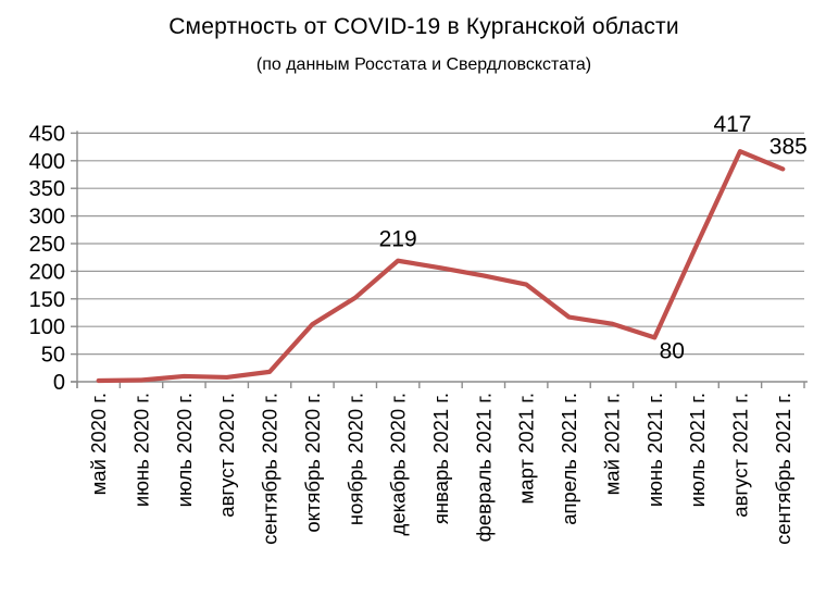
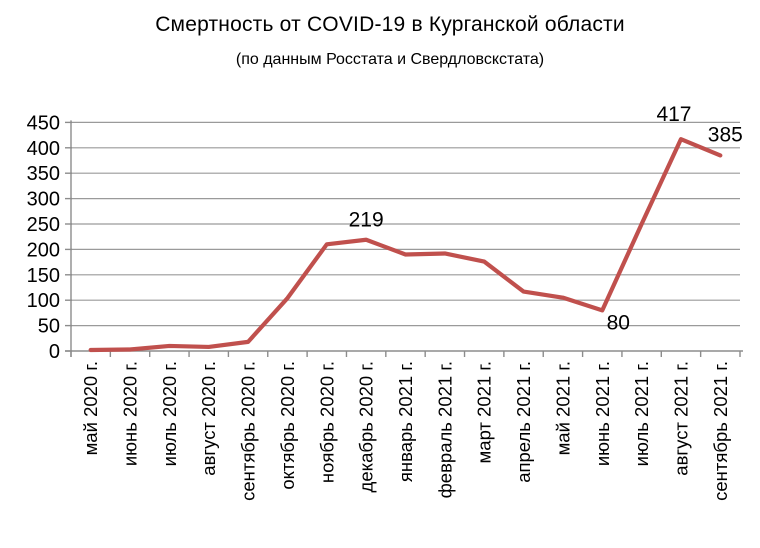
ноябрь 2020 г.: 150 -> 210
январь 2021 г.: 210 -> 190
